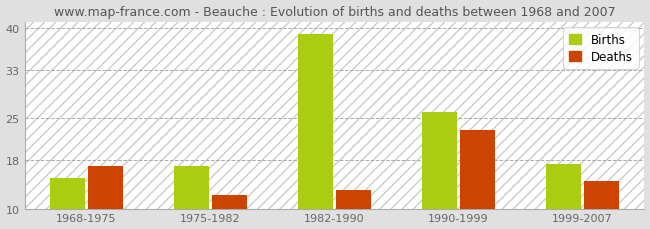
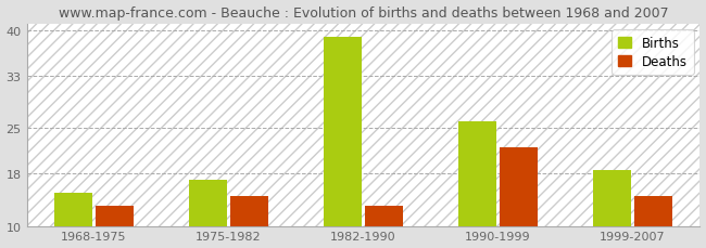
Deaths/1968-1975: 17.0 -> 13.0
Deaths/1975-1982: 12.2 -> 14.5
Deaths/1990-1999: 23.0 -> 22.0
Births/1999-2007: 17.4 -> 18.5
